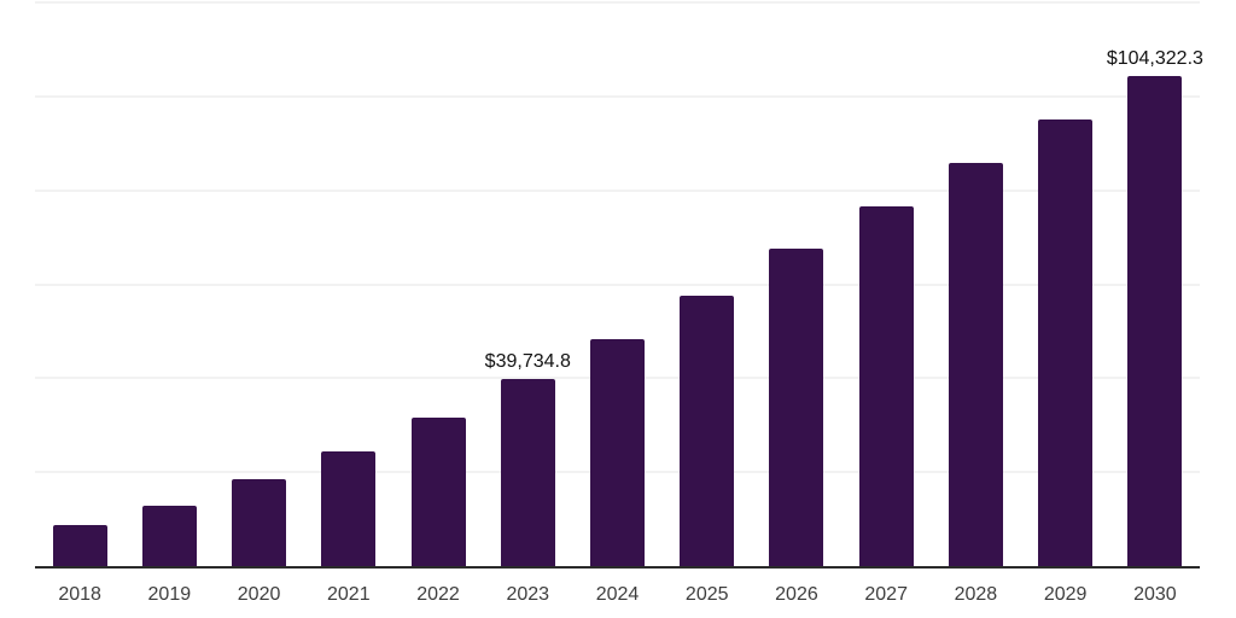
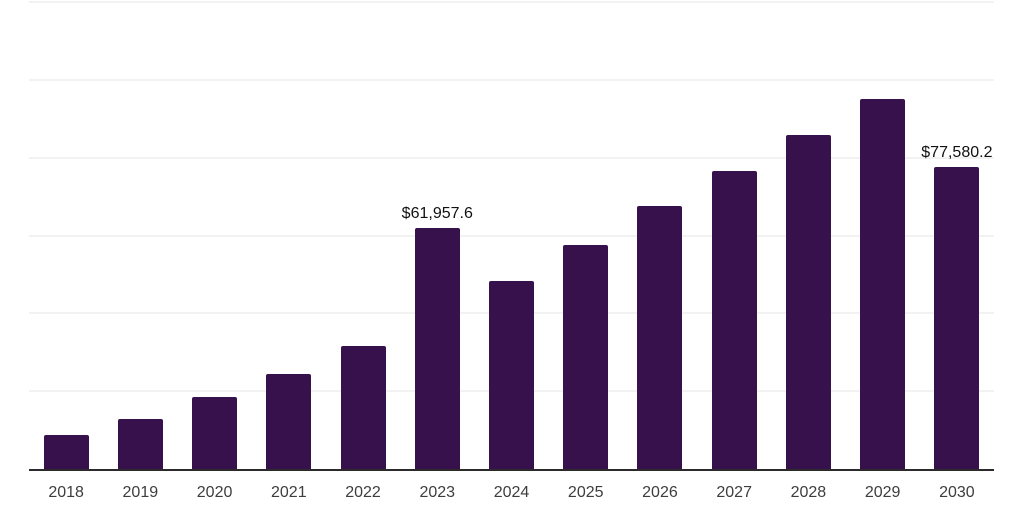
2023: $39,734.8 -> $61,957.6
2030: $104,322.3 -> $77,580.2
